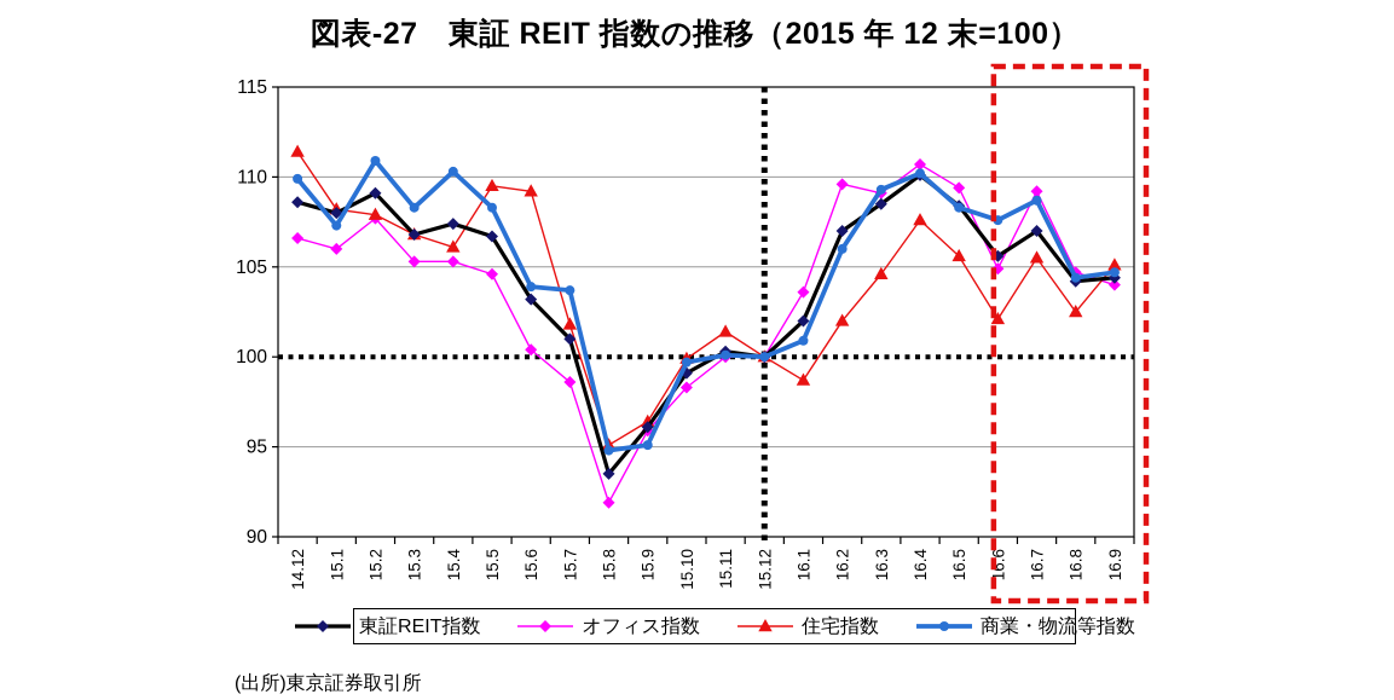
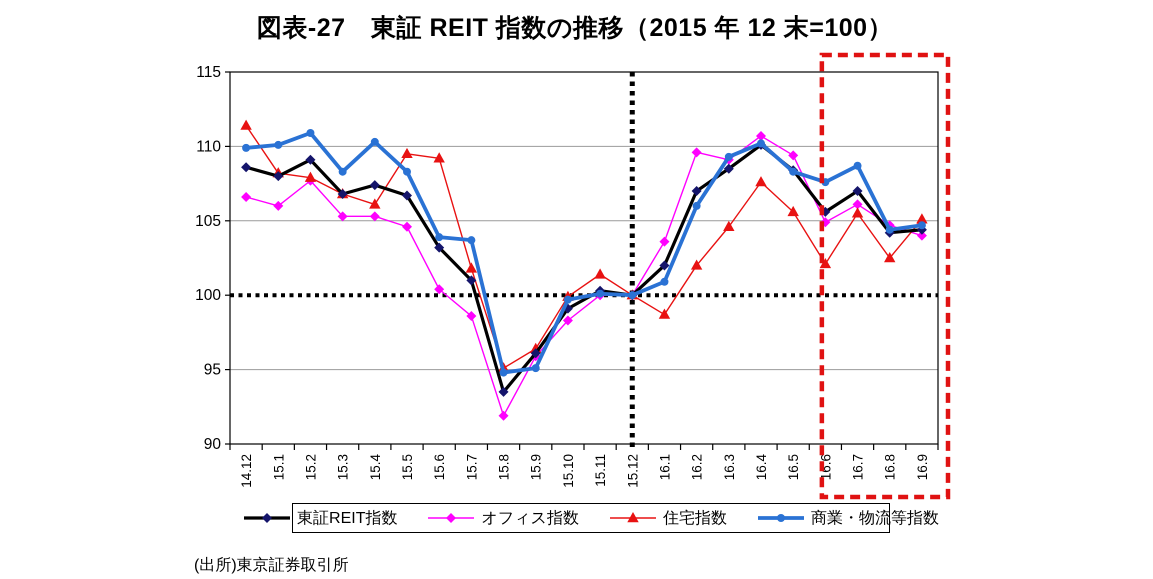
商業・物流等指数/15.1: 107.3 -> 110.1
オフィス指数/16.7: 109.2 -> 106.1
